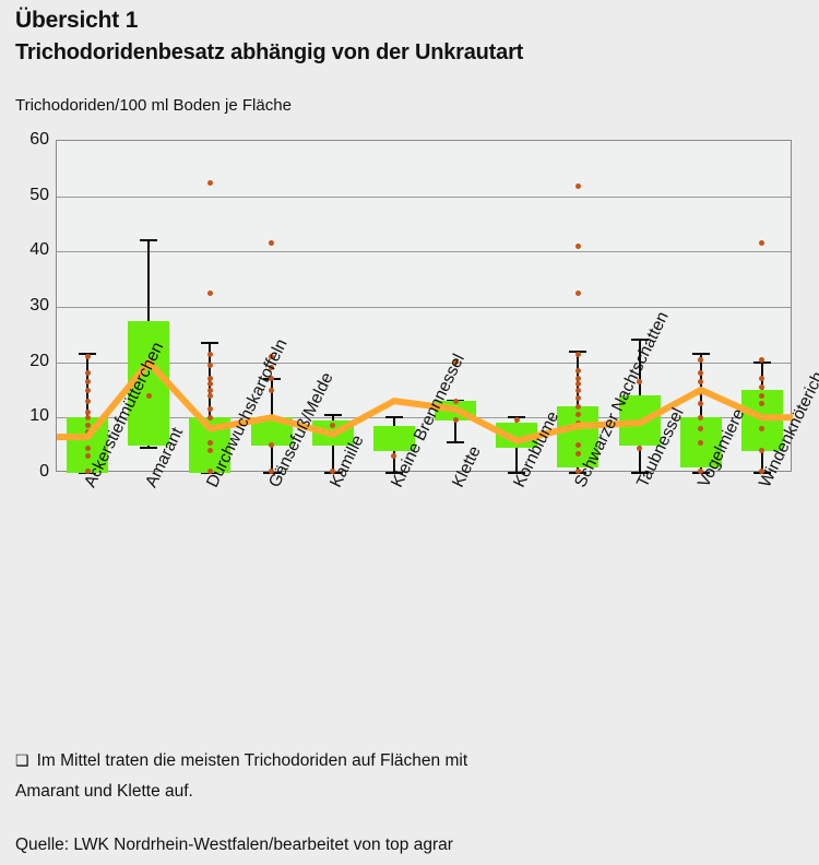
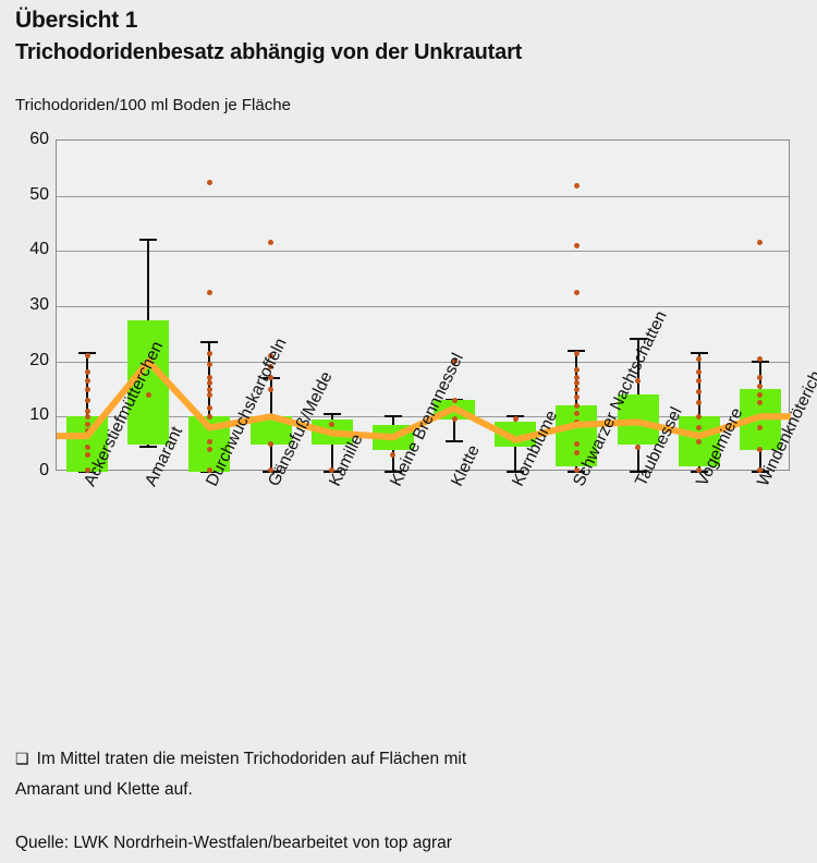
Kleine Brennnessel: 13 -> 6
Vogelmiere: 15 -> 6
